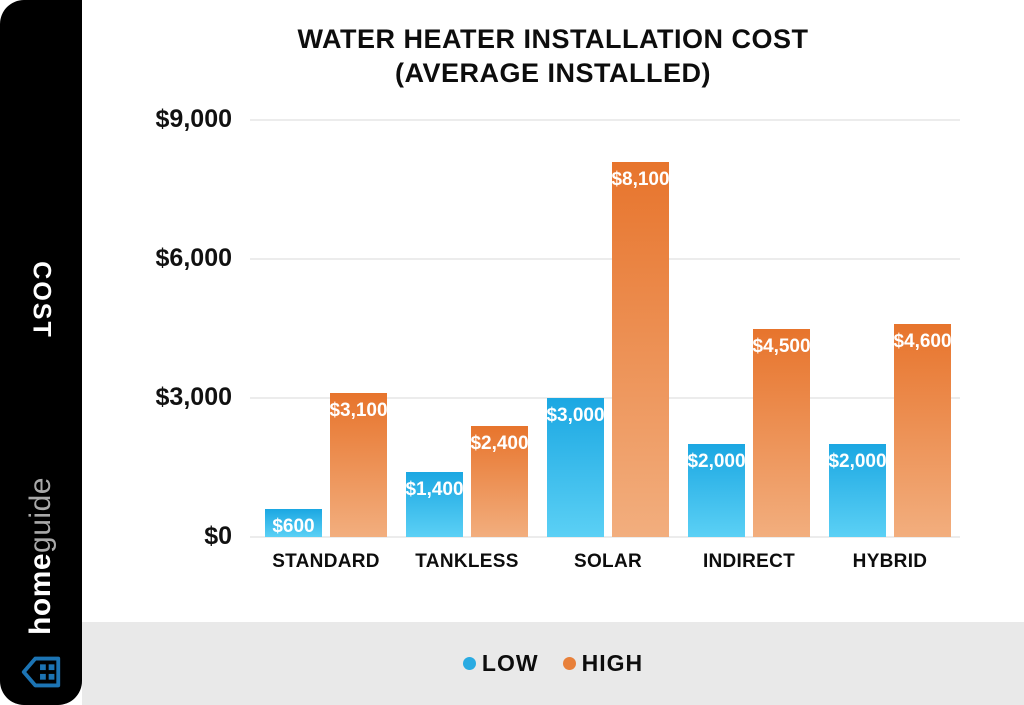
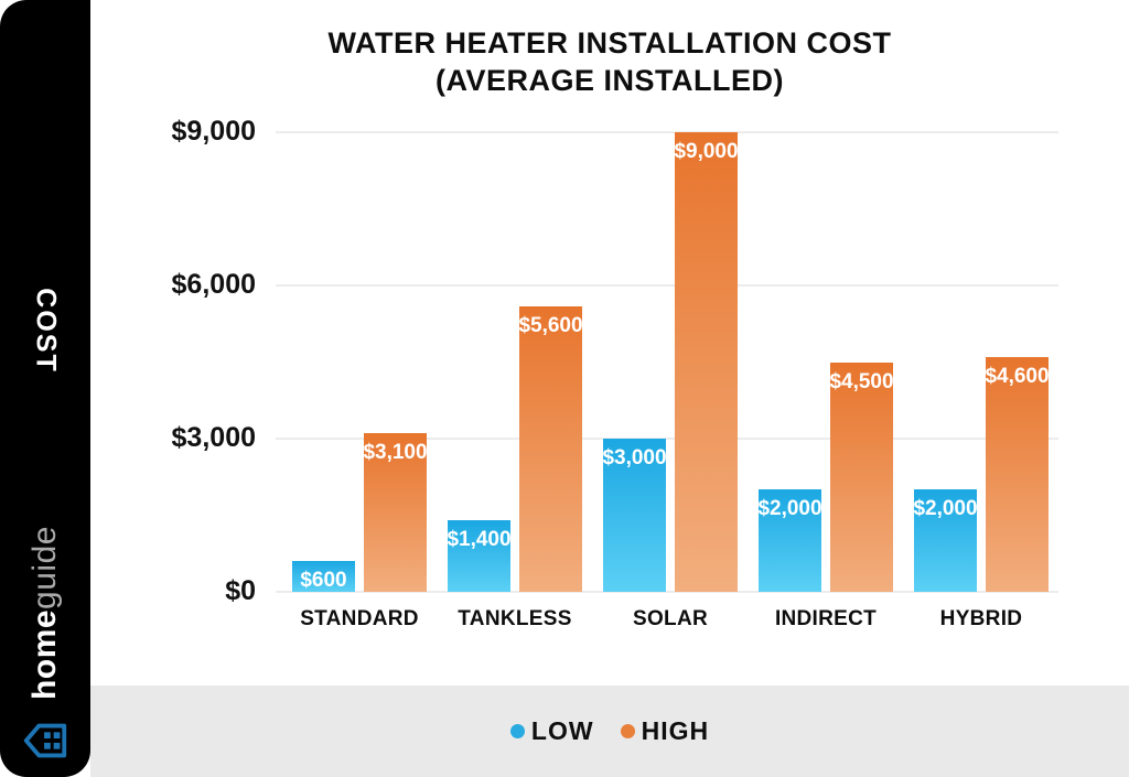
HIGH/TANKLESS: $2,400 -> $5,600
HIGH/SOLAR: $8,100 -> $9,000
